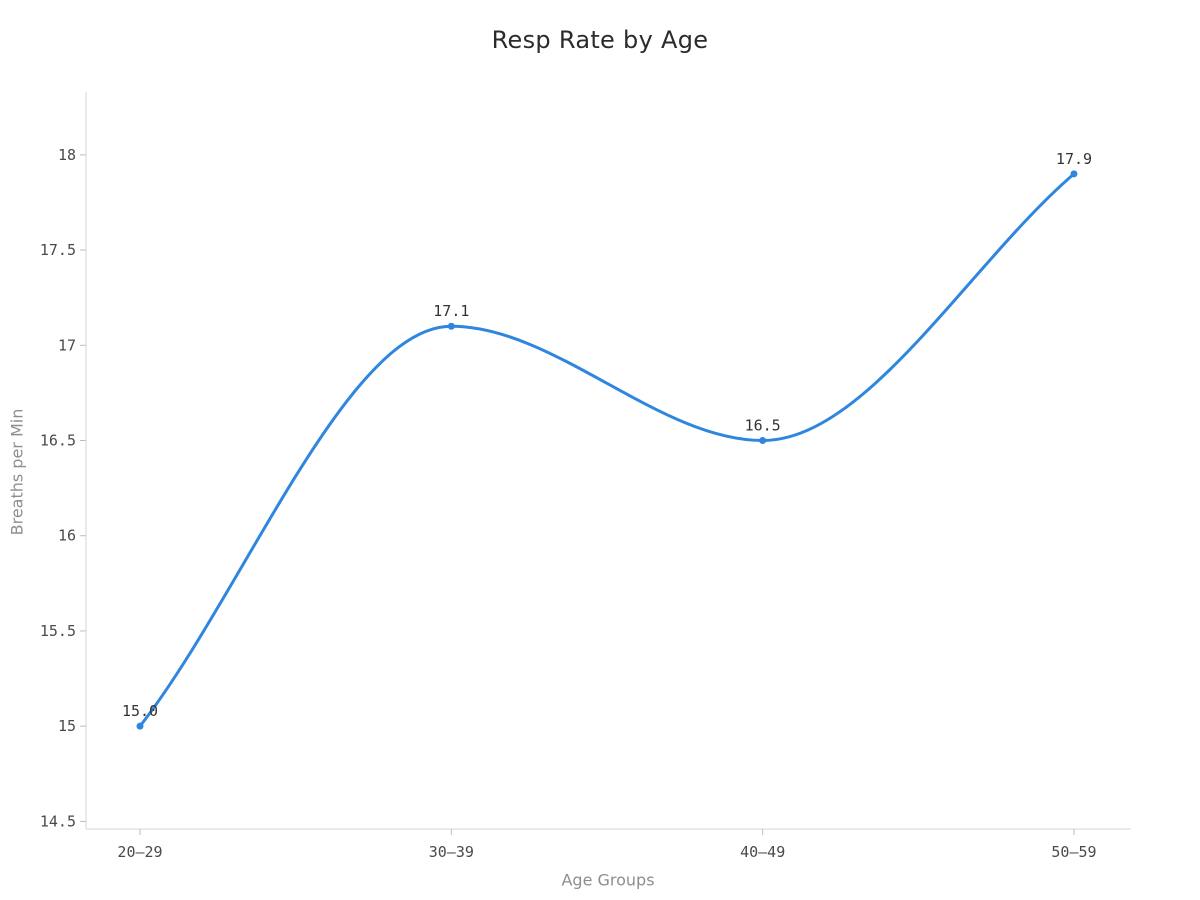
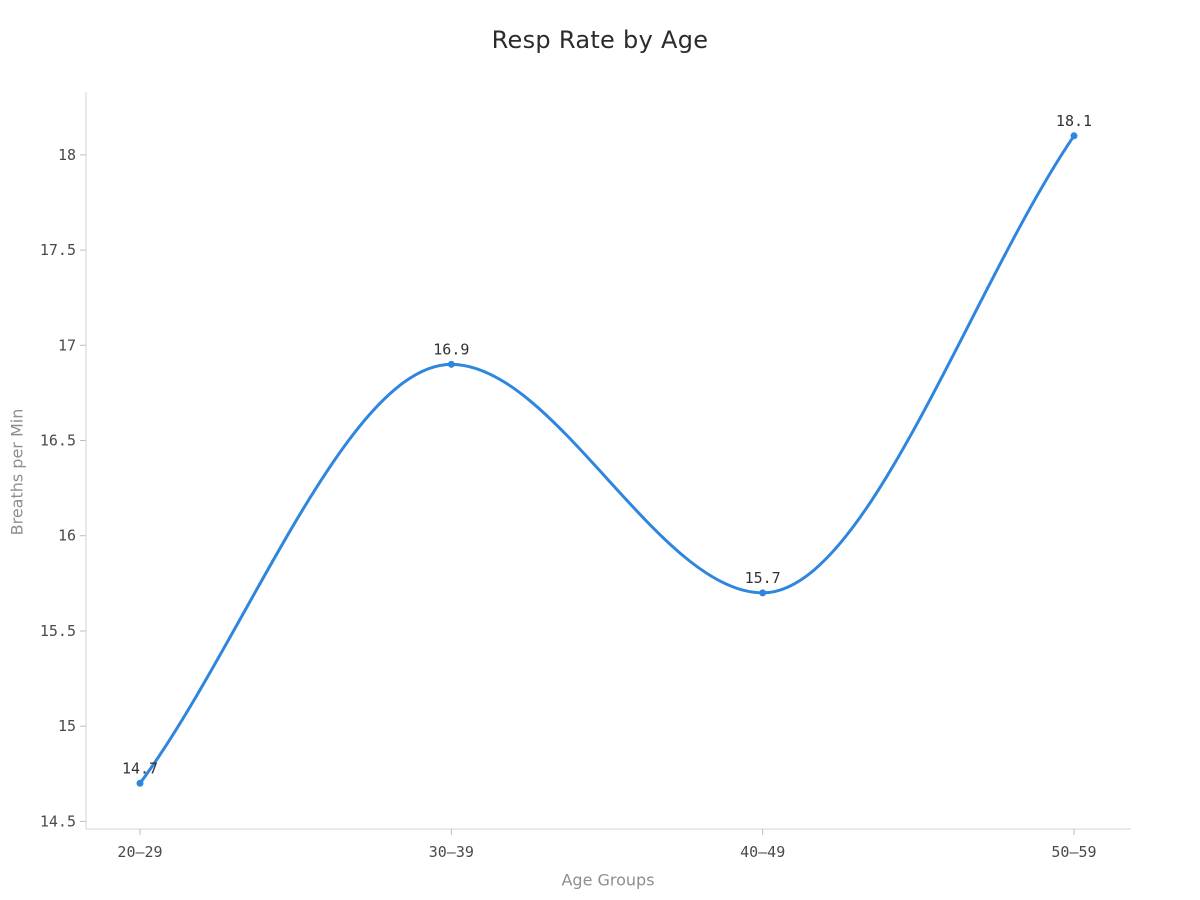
20–29: 15.0 -> 14.7
30–39: 17.1 -> 16.9
40–49: 16.5 -> 15.7
50–59: 17.9 -> 18.1
